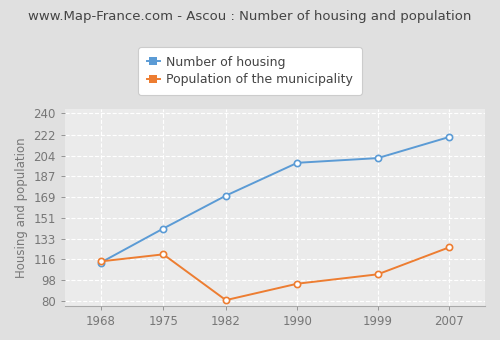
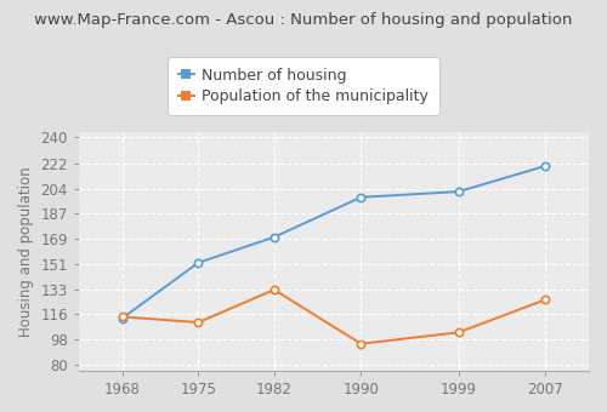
Number of housing/1975: 142 -> 152
Population of the municipality/1975: 120 -> 110
Population of the municipality/1982: 81 -> 133
